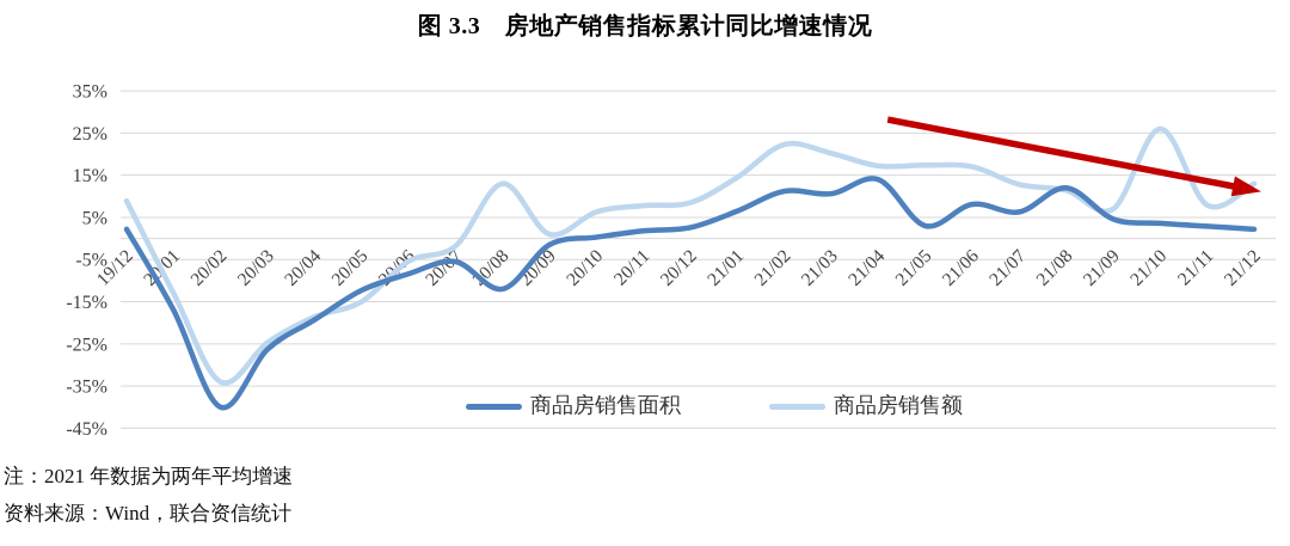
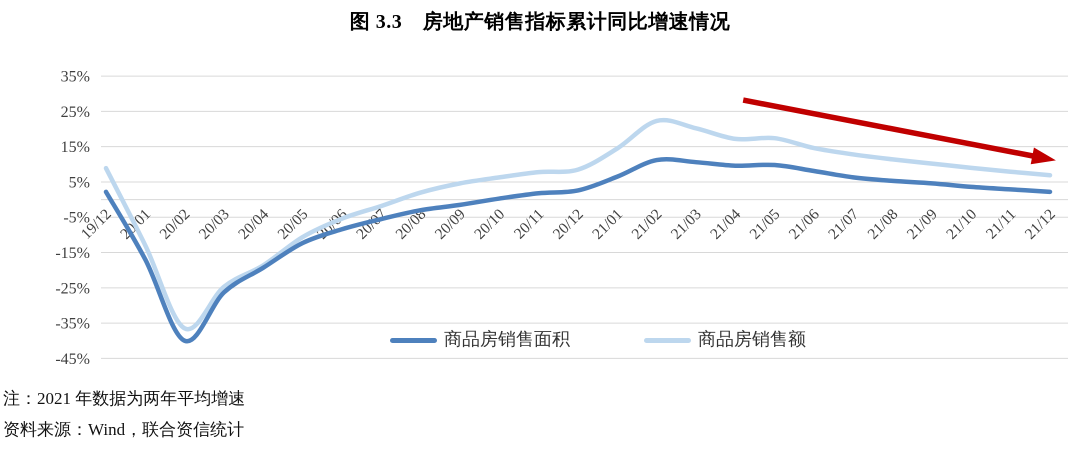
商品房销售额/20/02: -34% -> -36%
商品房销售额/20/05: -15% -> -11%
商品房销售面积/20/08: -12% -> -3%
商品房销售额/20/08: 13% -> 2%
商品房销售额/20/09: 1% -> 5%
商品房销售面积/21/04: 14% -> 10%
商品房销售面积/21/05: 3% -> 10%
商品房销售额/21/06: 17% -> 15%
商品房销售面积/21/08: 12% -> 5%
商品房销售额/21/09: 7% -> 10%
商品房销售额/21/10: 26% -> 9%
商品房销售额/21/12: 13% -> 7%
